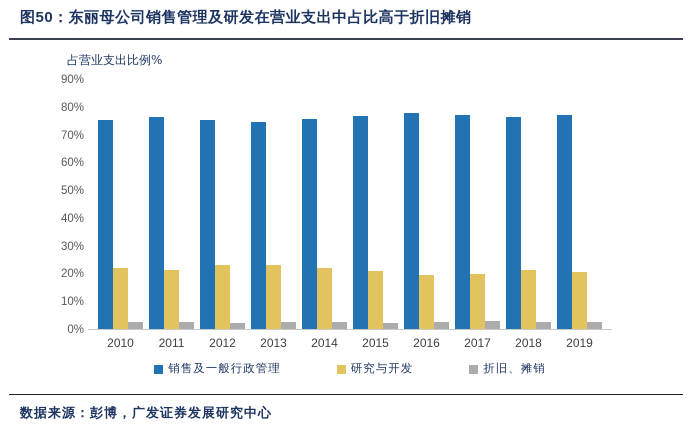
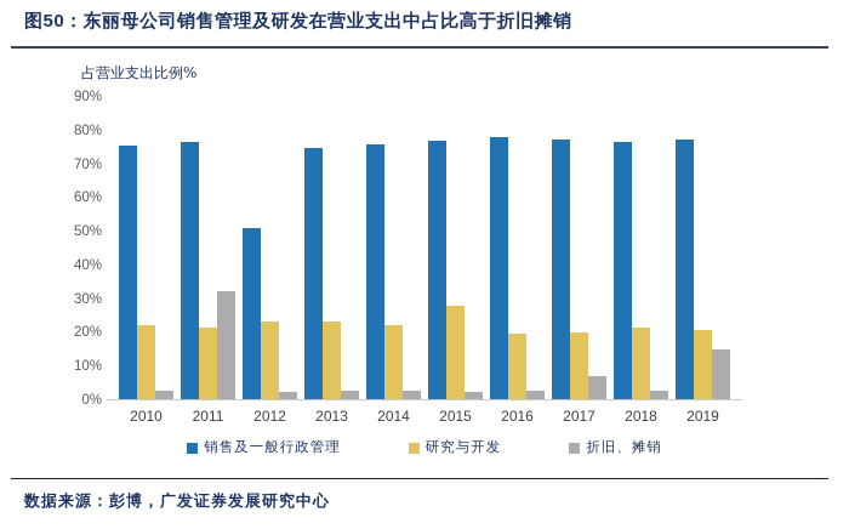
折旧、摊销/2011: 2% -> 32%
销售及一般行政管理/2012: 76% -> 51%
研究与开发/2015: 21% -> 28%
折旧、摊销/2017: 3% -> 7%
折旧、摊销/2019: 3% -> 15%
